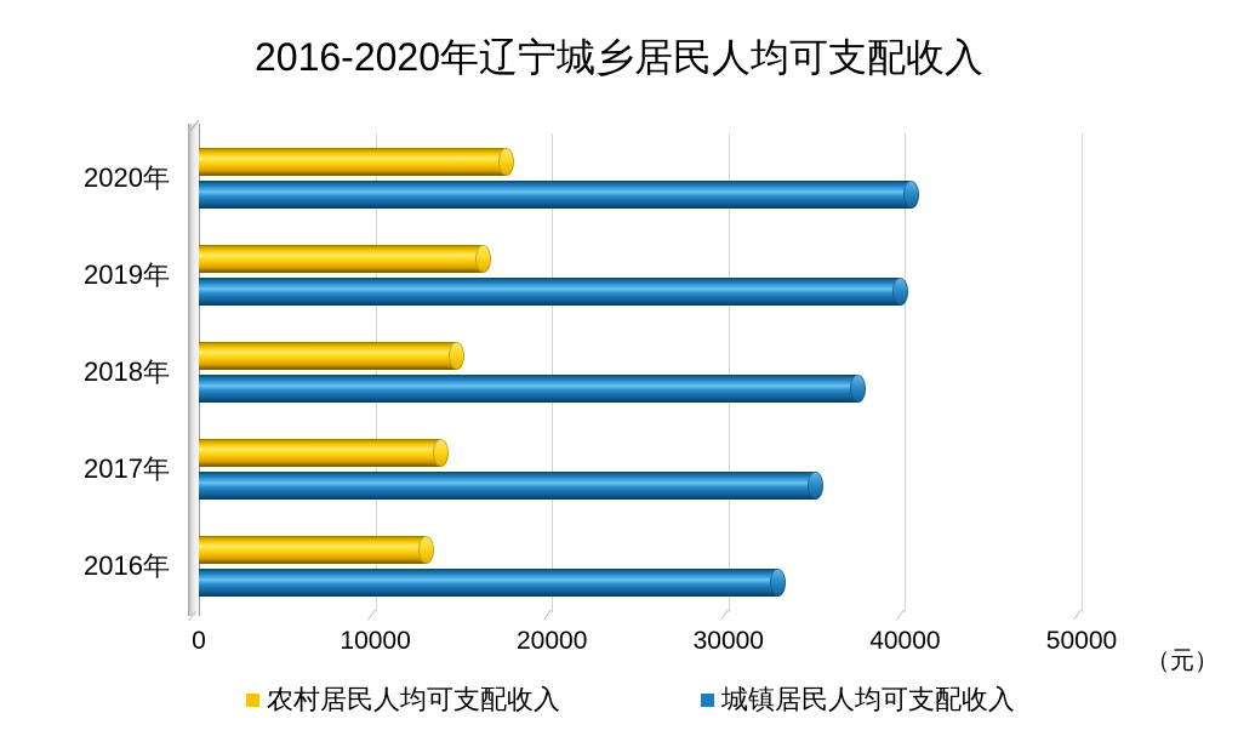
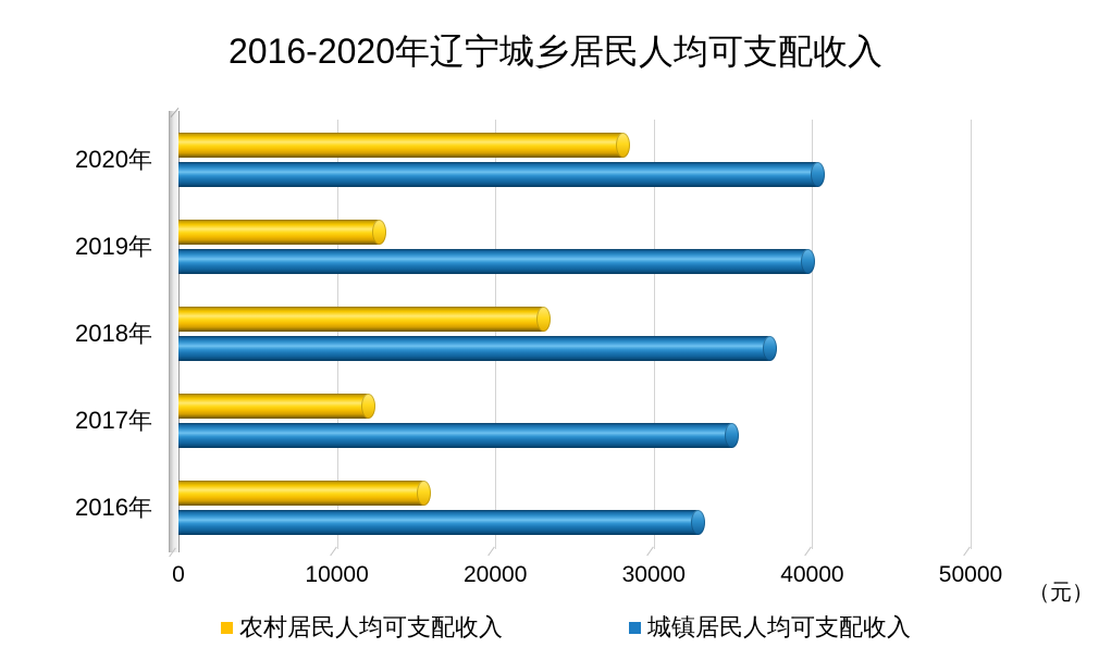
农村居民人均可支配收入/2020年: 17400 -> 28100
农村居民人均可支配收入/2019年: 16100 -> 12700
农村居民人均可支配收入/2018年: 14700 -> 23100
农村居民人均可支配收入/2017年: 13700 -> 12000
农村居民人均可支配收入/2016年: 12900 -> 15500
